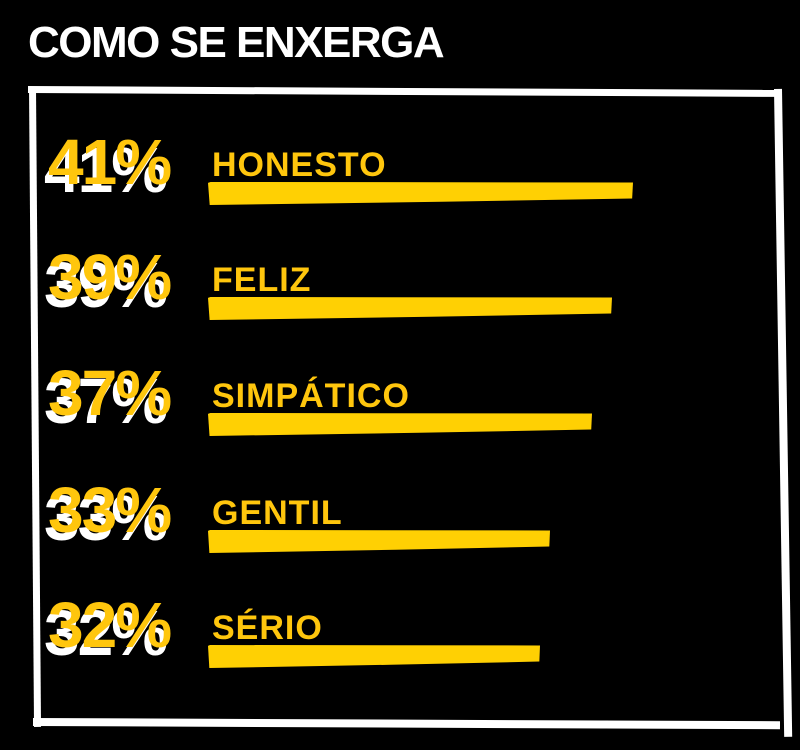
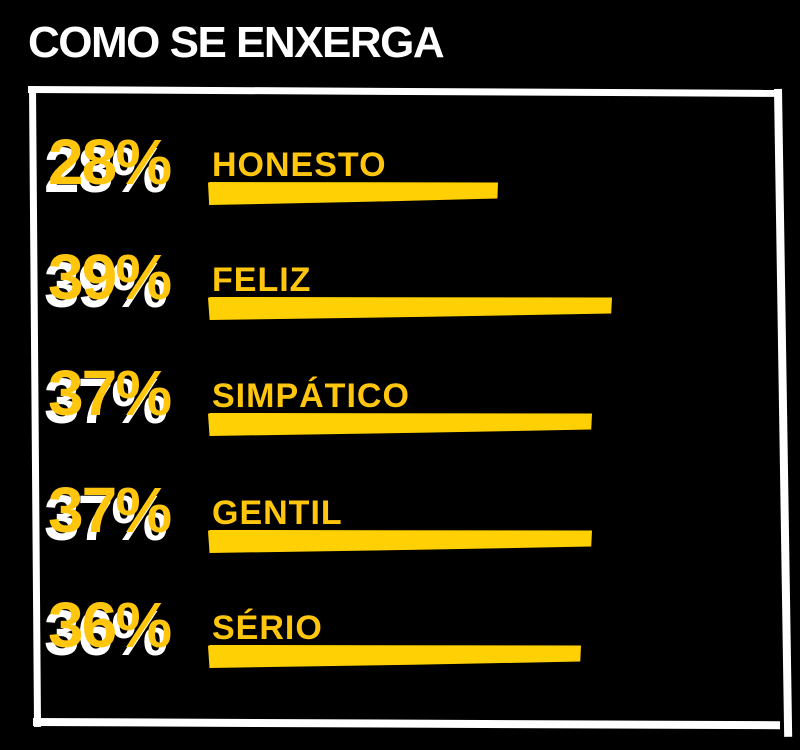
HONESTO: 41% -> 28%
GENTIL: 33% -> 37%
SÉRIO: 32% -> 36%
